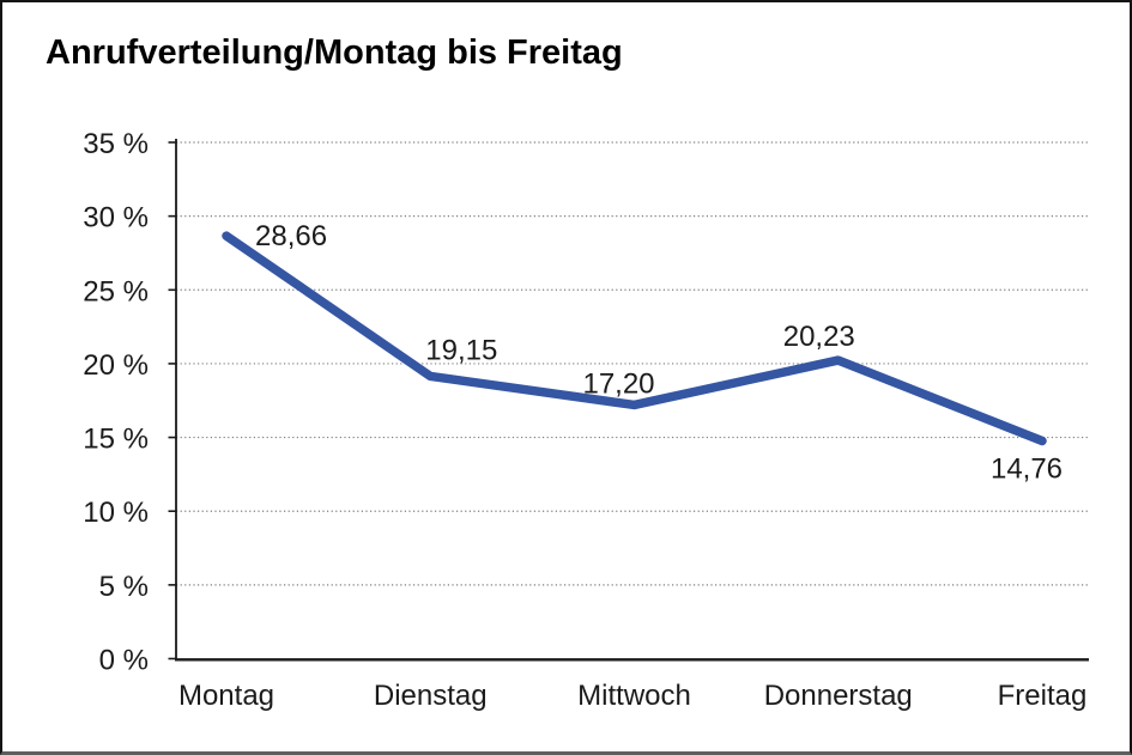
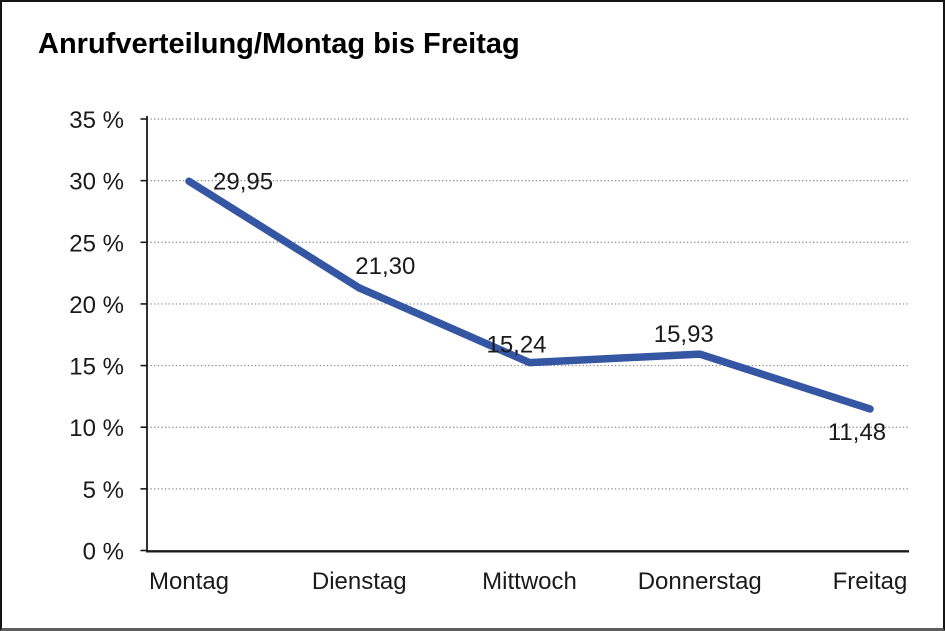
Montag: 28,66 -> 29,95
Dienstag: 19,15 -> 21,30
Mittwoch: 17,20 -> 15,24
Donnerstag: 20,23 -> 15,93
Freitag: 14,76 -> 11,48
